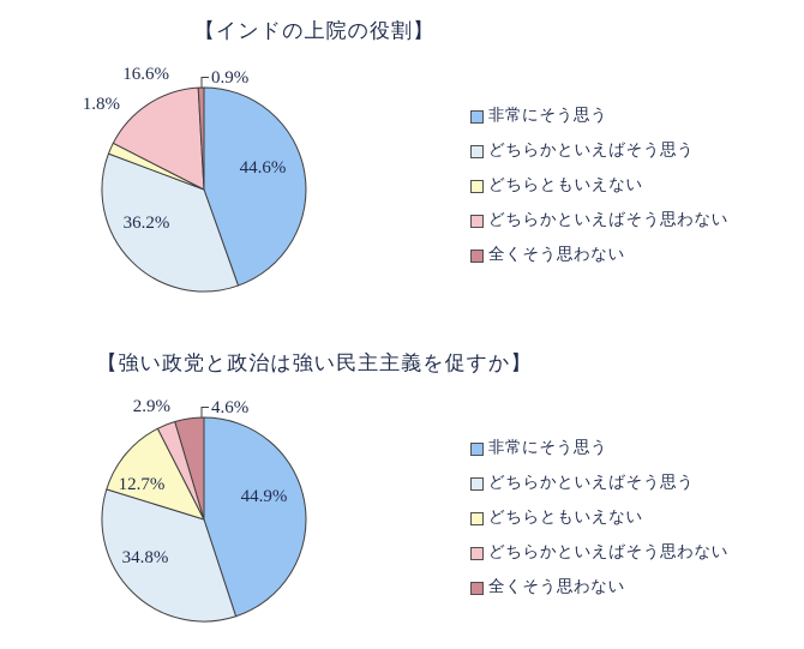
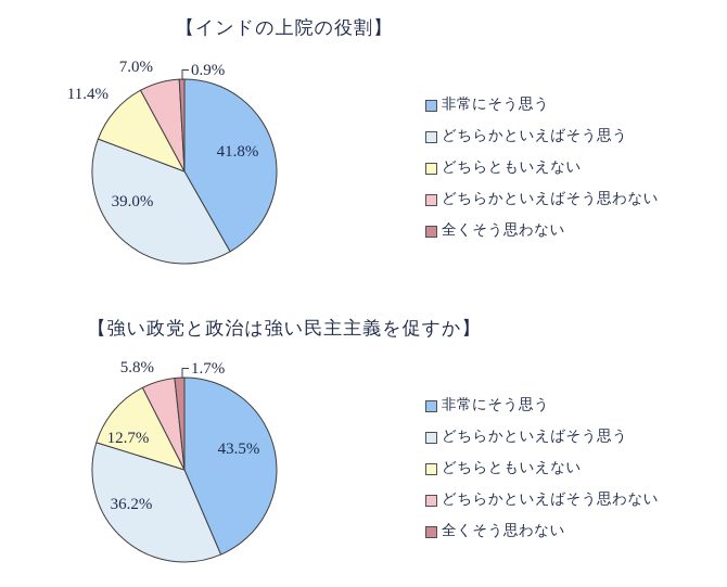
【インドの上院の役割】/非常にそう思う: 44.6% -> 41.8%
【インドの上院の役割】/どちらかといえばそう思う: 36.2% -> 39.0%
【インドの上院の役割】/どちらともいえない: 1.8% -> 11.4%
【インドの上院の役割】/どちらかといえばそう思わない: 16.6% -> 7.0%
【強い政党と政治は強い民主主義を促すか】/非常にそう思う: 44.9% -> 43.5%
【強い政党と政治は強い民主主義を促すか】/どちらかといえばそう思う: 34.8% -> 36.2%
【強い政党と政治は強い民主主義を促すか】/どちらかといえばそう思わない: 2.9% -> 5.8%
【強い政党と政治は強い民主主義を促すか】/全くそう思わない: 4.6% -> 1.7%
